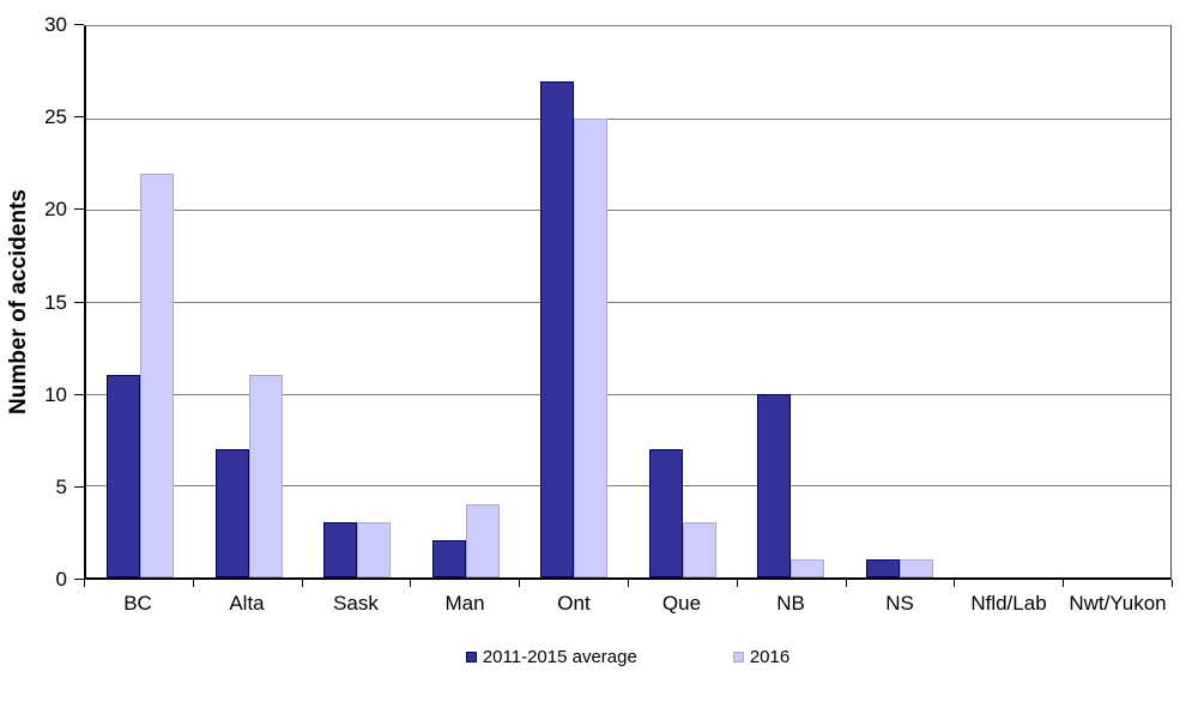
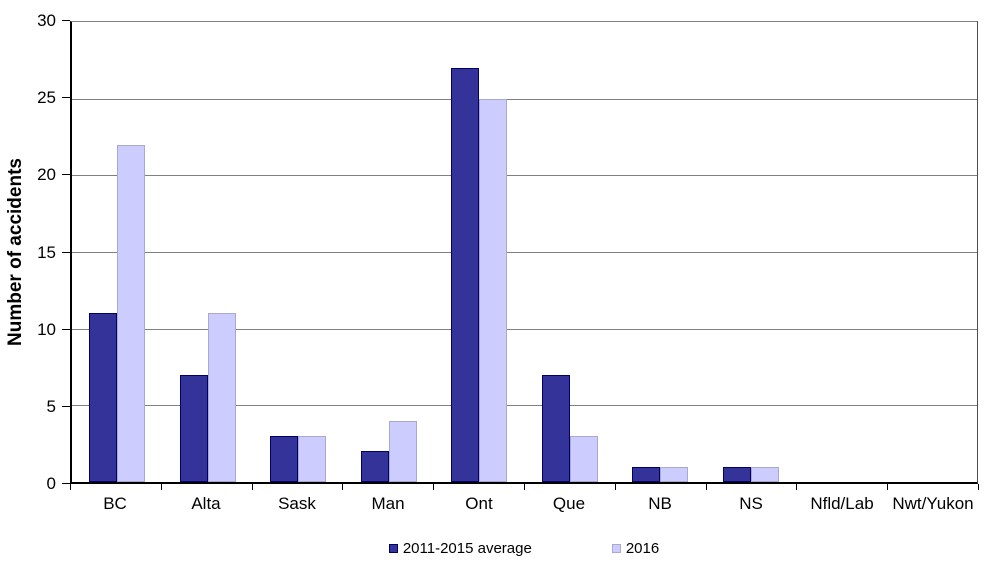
2011-2015 average/NB: 10 -> 1
